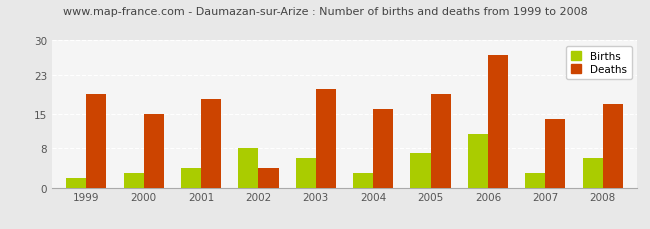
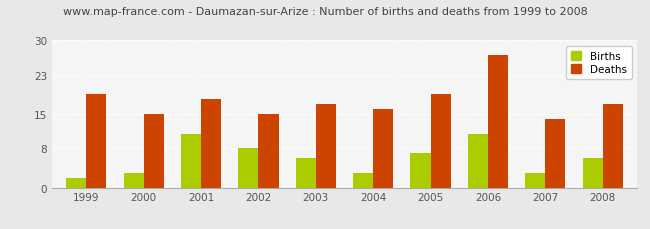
Births/2001: 4 -> 11
Deaths/2002: 4 -> 15
Deaths/2003: 20 -> 17
